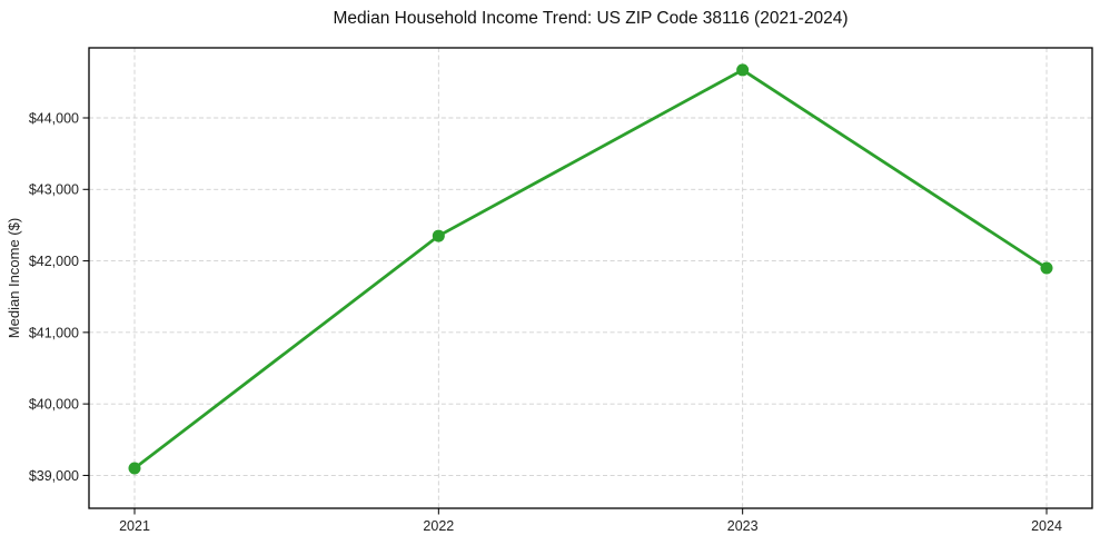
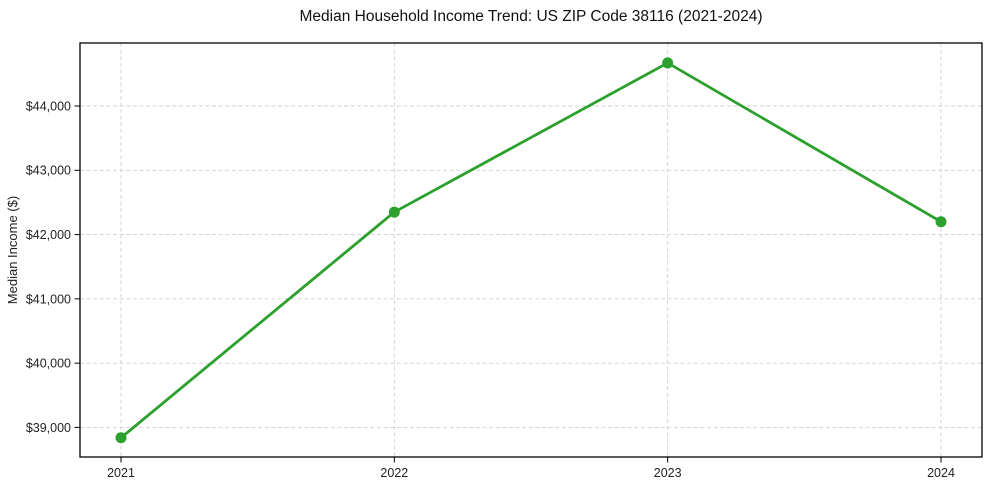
2021: $39100 -> $38800
2024: $41900 -> $42200
